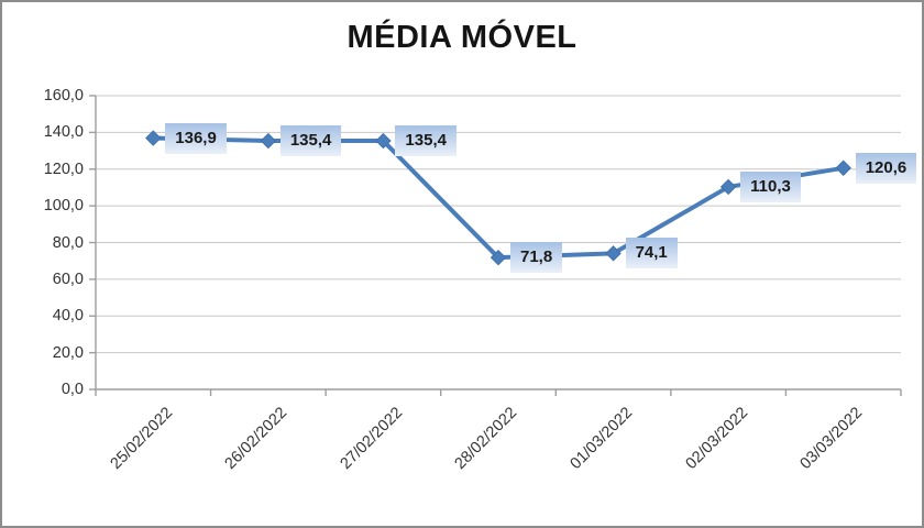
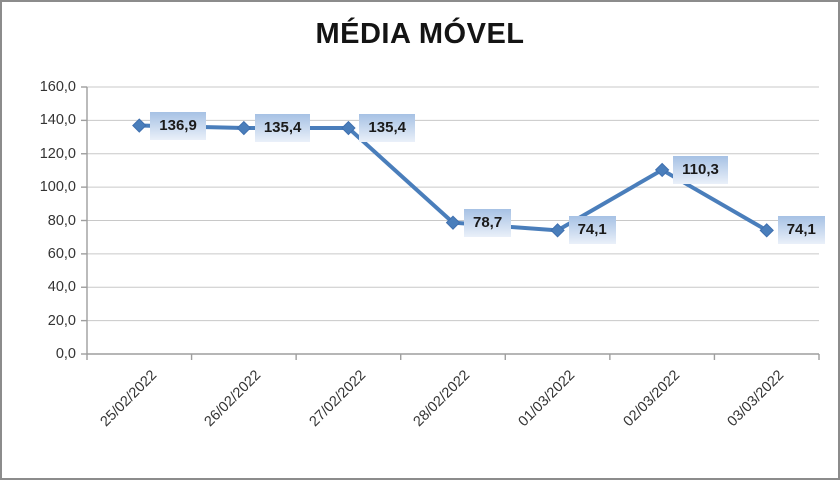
28/02/2022: 71,8 -> 78,7
03/03/2022: 120,6 -> 74,1
